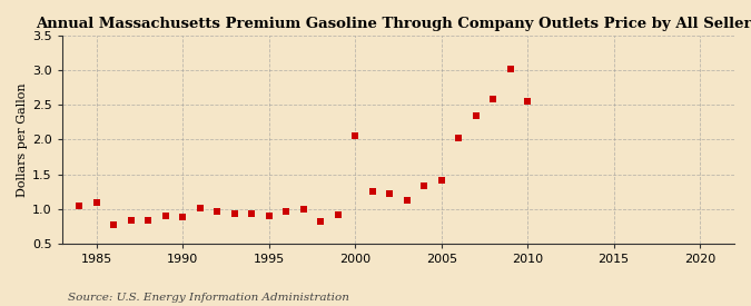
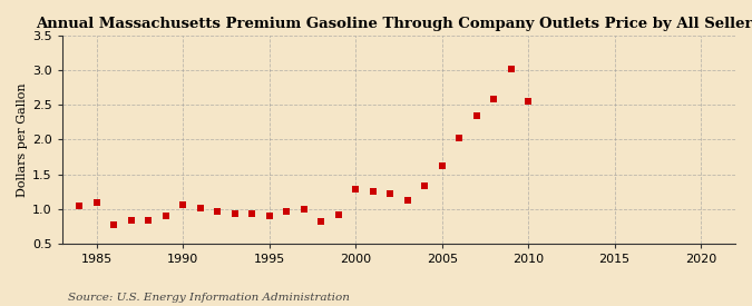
1990: 0.88 -> 1.06
2000: 2.06 -> 1.28
2005: 1.42 -> 1.62
